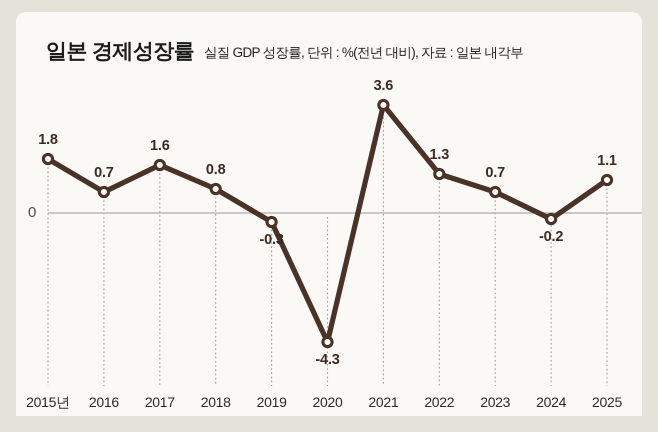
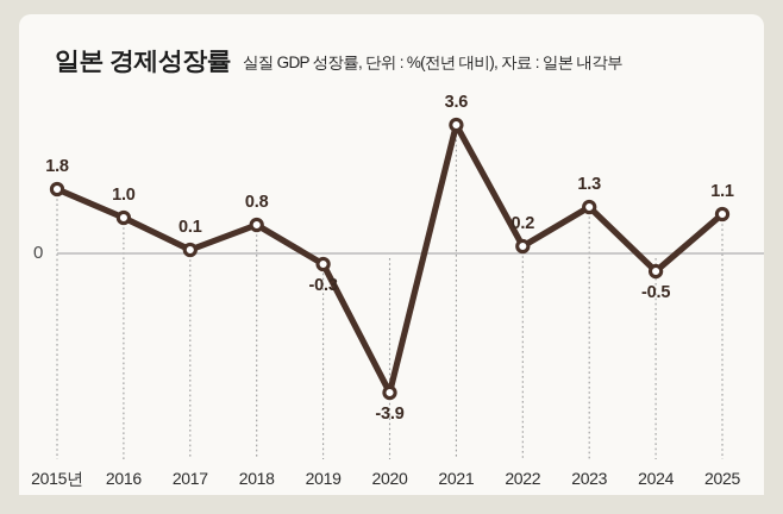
2016: 0.7 -> 1.0
2017: 1.6 -> 0.1
2020: -4.3 -> -3.9
2022: 1.3 -> 0.2
2023: 0.7 -> 1.3
2024: -0.2 -> -0.5
